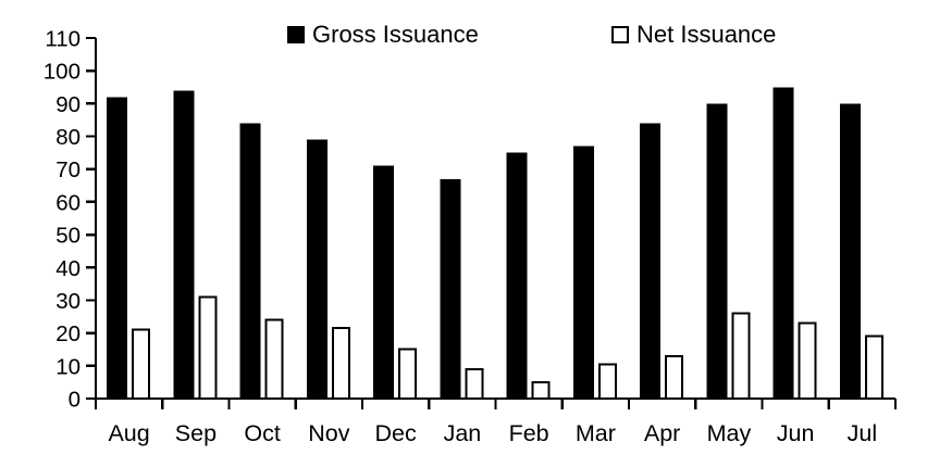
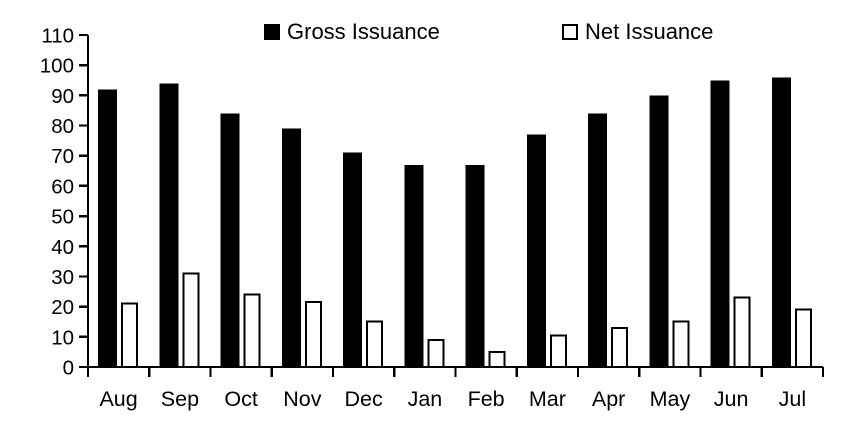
Gross Issuance/Feb: 75 -> 67
Net Issuance/May: 26 -> 15
Gross Issuance/Jul: 90 -> 96
